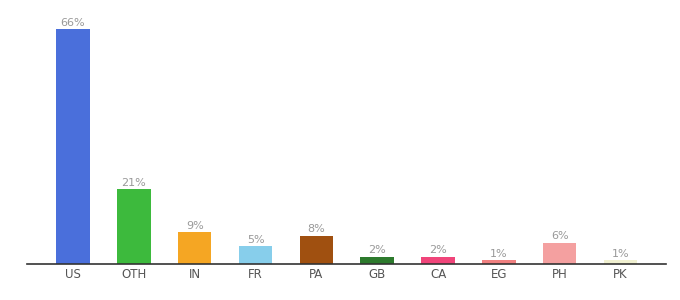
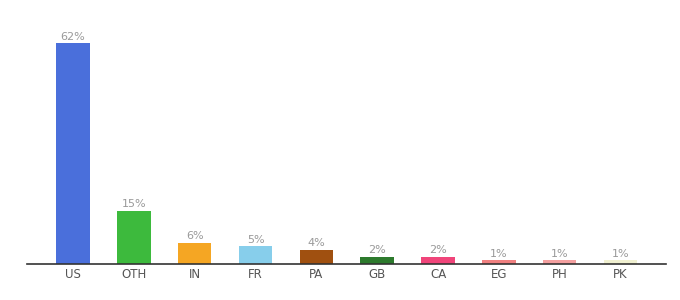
US: 66% -> 62%
OTH: 21% -> 15%
IN: 9% -> 6%
PA: 8% -> 4%
PH: 6% -> 1%
